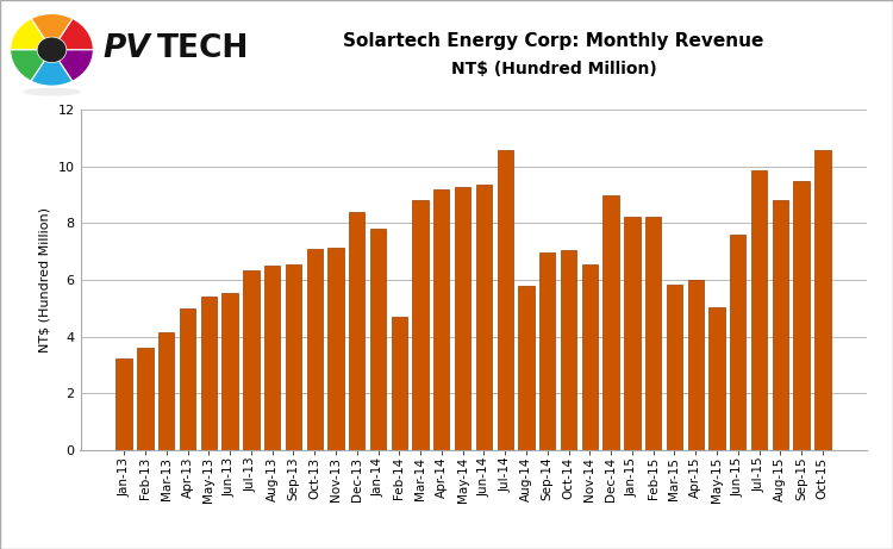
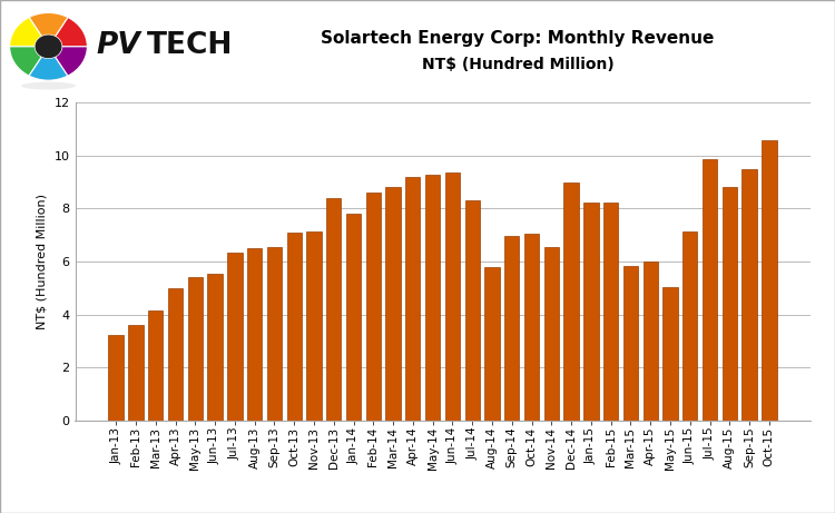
Feb-14: 4.70 -> 8.60
Jul-14: 10.60 -> 8.30
Jun-15: 7.60 -> 7.15
